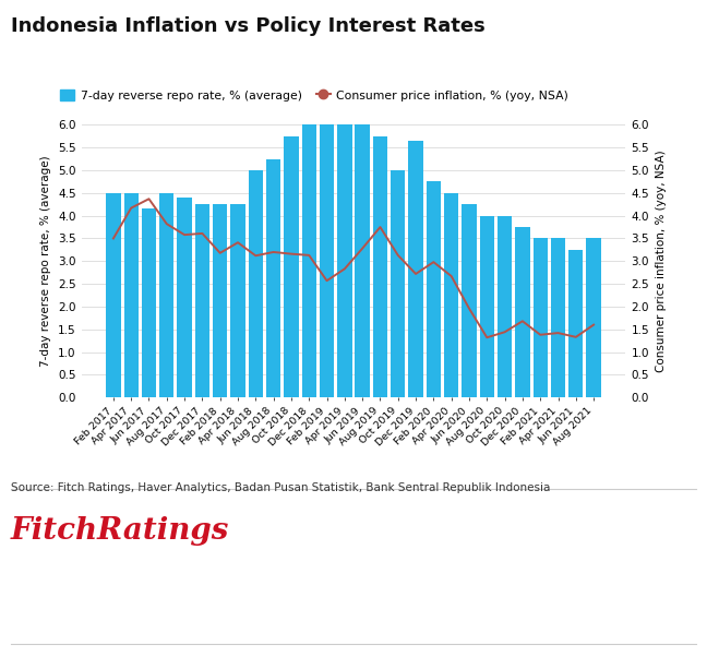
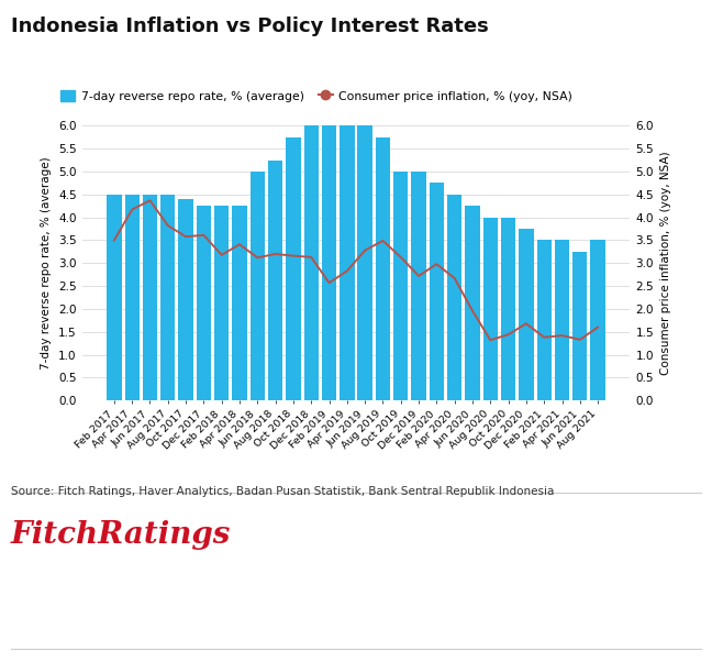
7-day reverse repo rate, % (average)/Jun 2017: 4.15 -> 4.50
Consumer price inflation, % (yoy, NSA)/Aug 2019: 3.75 -> 3.49
7-day reverse repo rate, % (average)/Dec 2019: 5.65 -> 5.00
